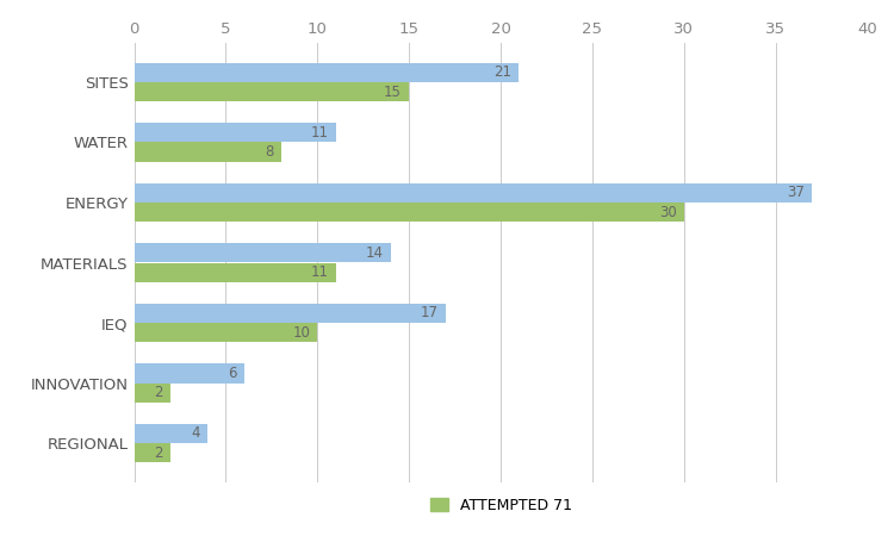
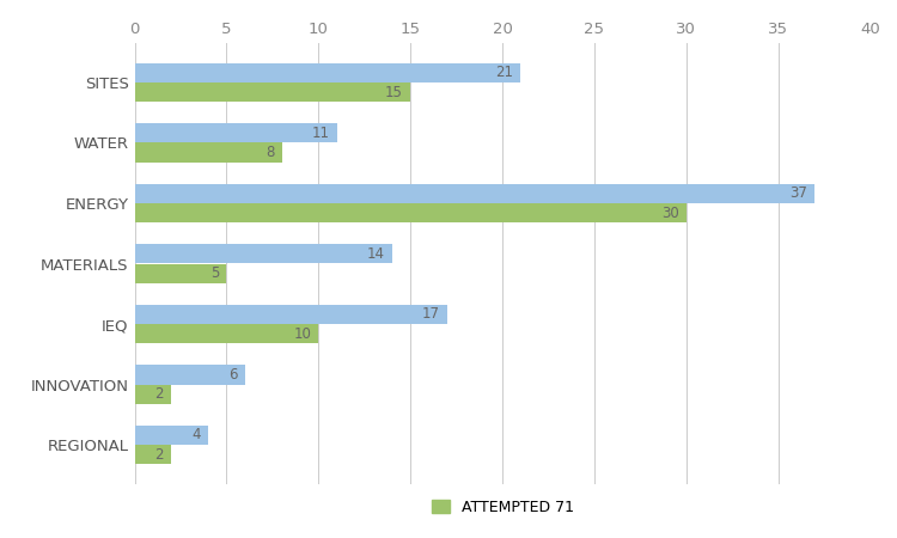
ATTEMPTED 71/MATERIALS: 11 -> 5
